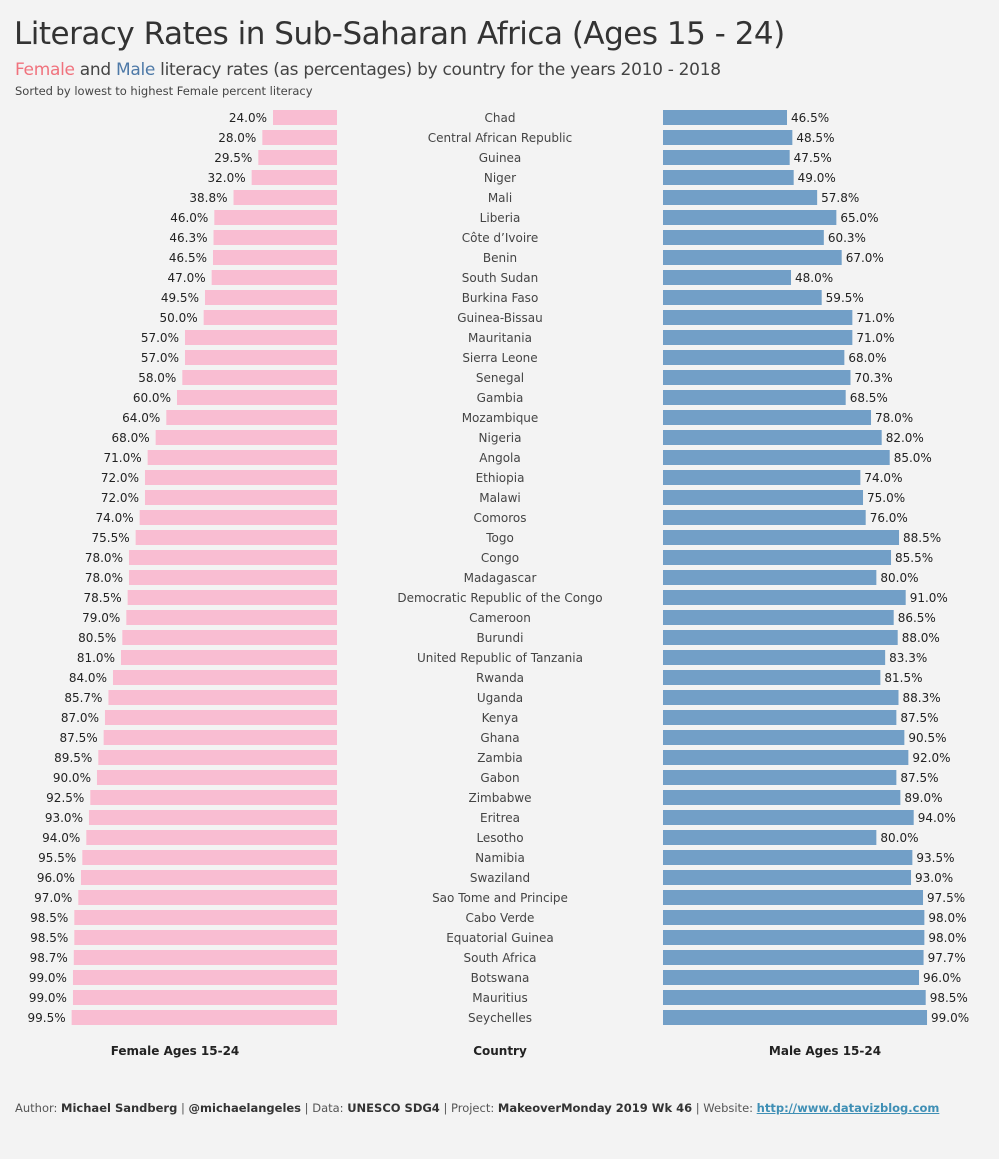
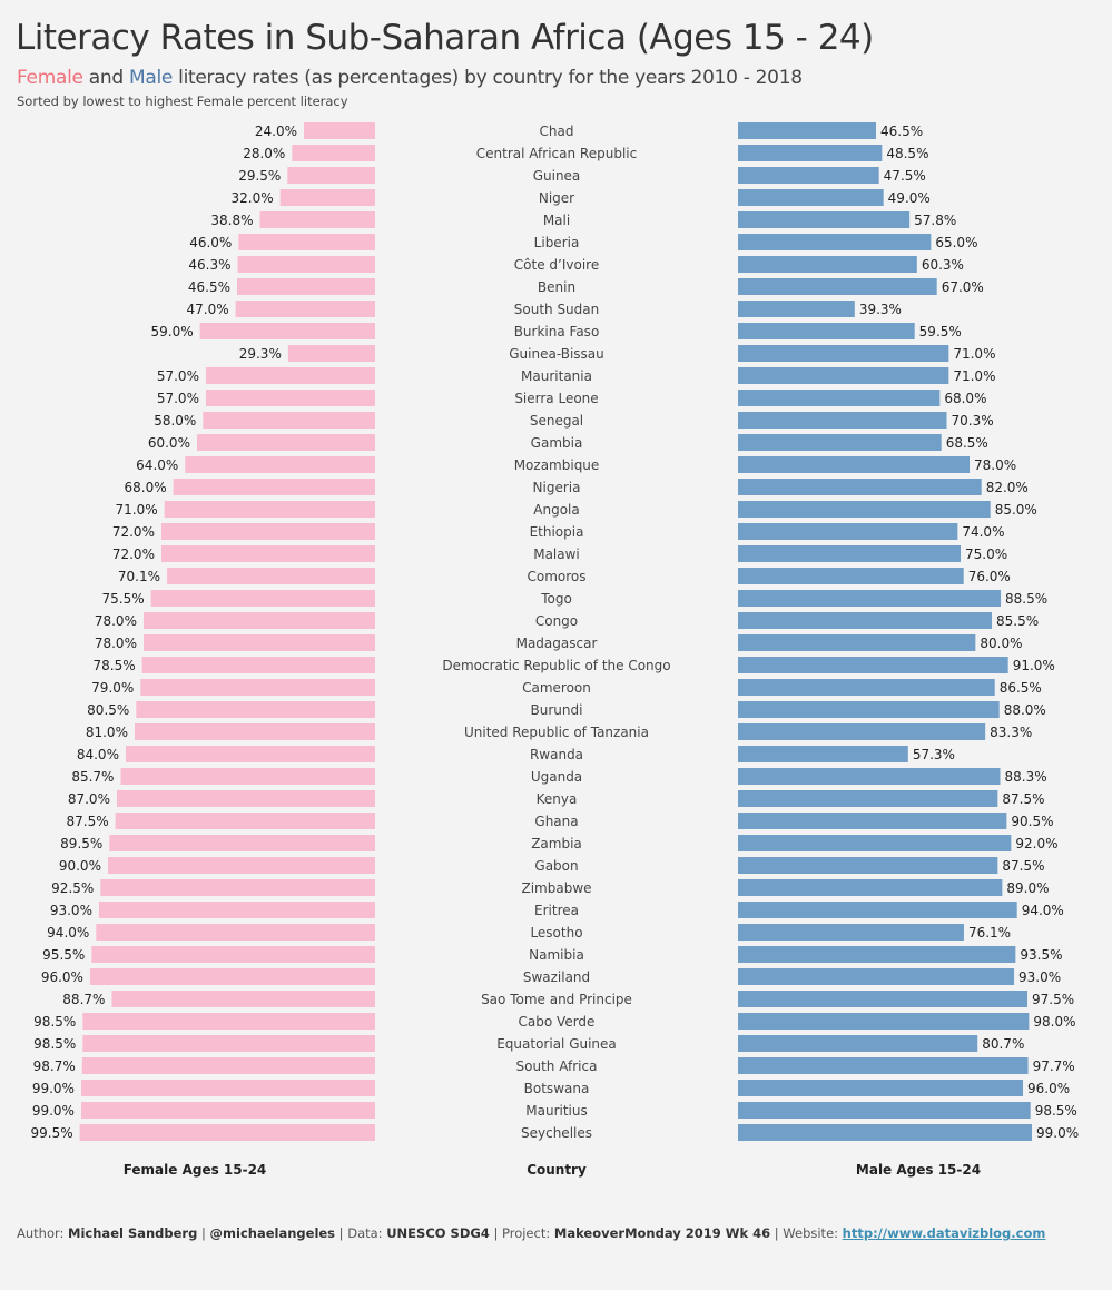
Male/South Sudan: 48.0% -> 39.3%
Female/Burkina Faso: 49.5% -> 59.0%
Female/Guinea-Bissau: 50.0% -> 29.3%
Female/Comoros: 74.0% -> 70.1%
Male/Rwanda: 81.5% -> 57.3%
Male/Lesotho: 80.0% -> 76.1%
Female/Sao Tome and Principe: 97.0% -> 88.7%
Male/Equatorial Guinea: 98.0% -> 80.7%
